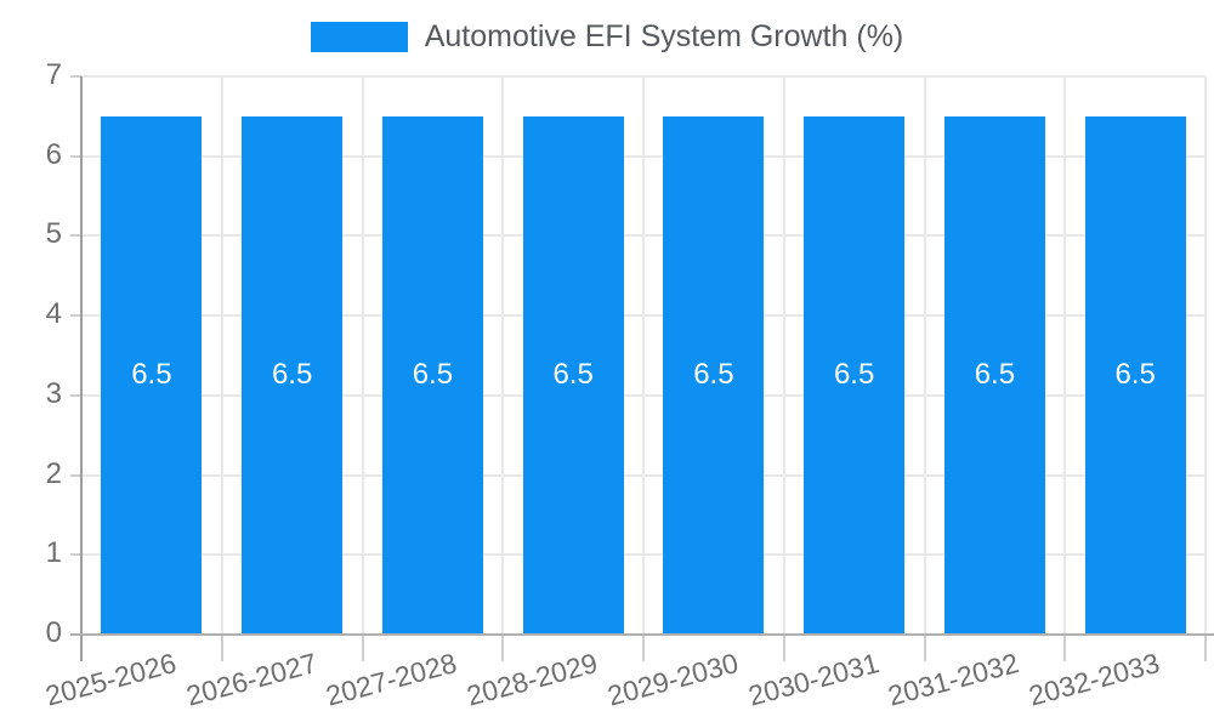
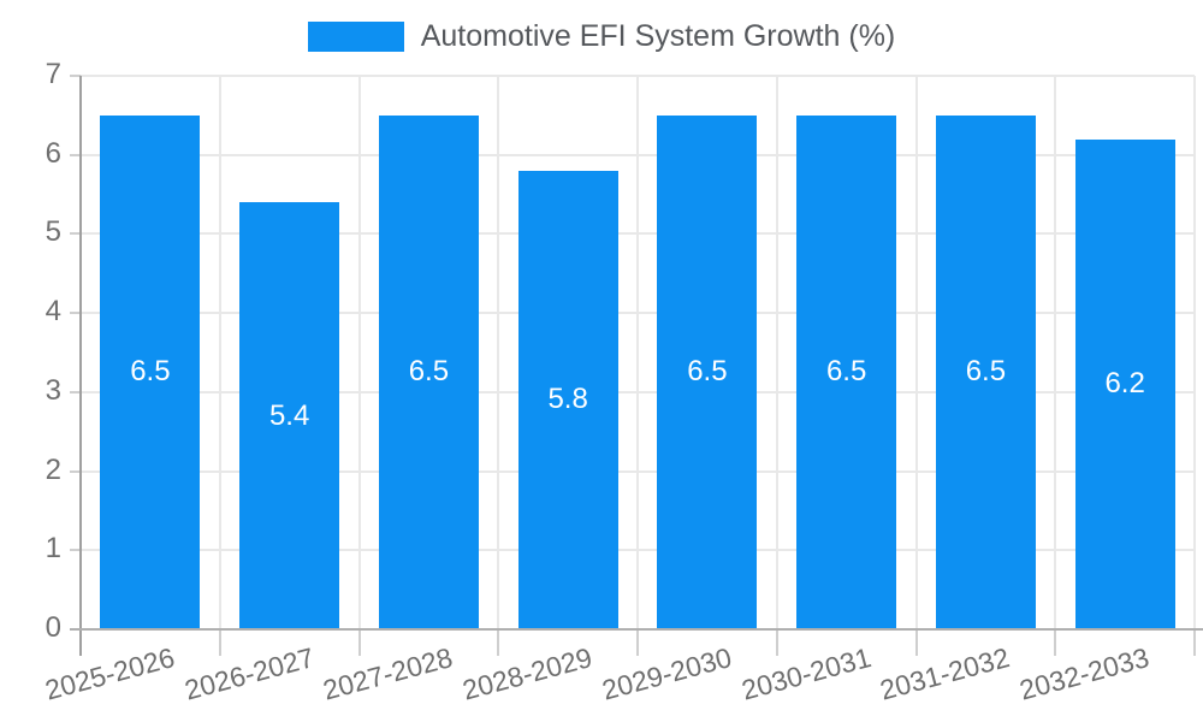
2026-2027: 6.5 -> 5.4
2028-2029: 6.5 -> 5.8
2032-2033: 6.5 -> 6.2
